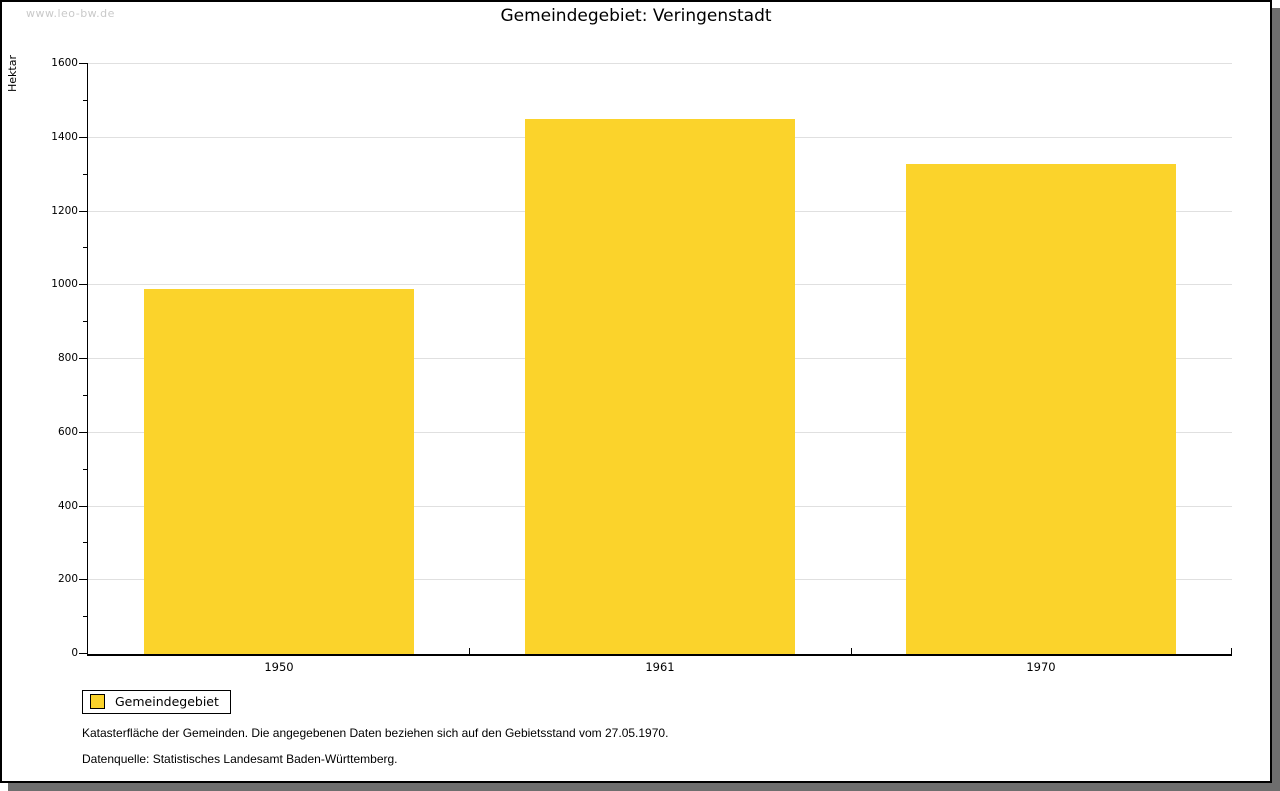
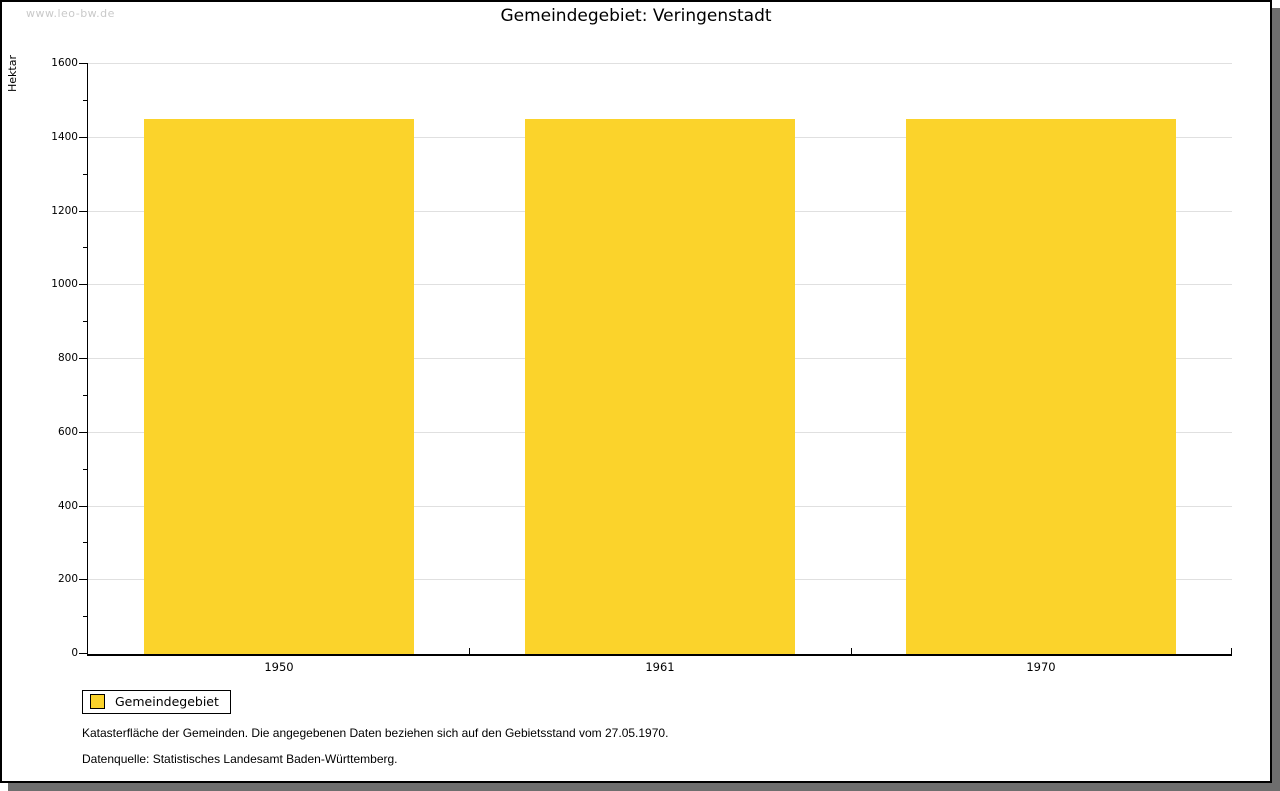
1950: 990 -> 1450
1970: 1330 -> 1450
